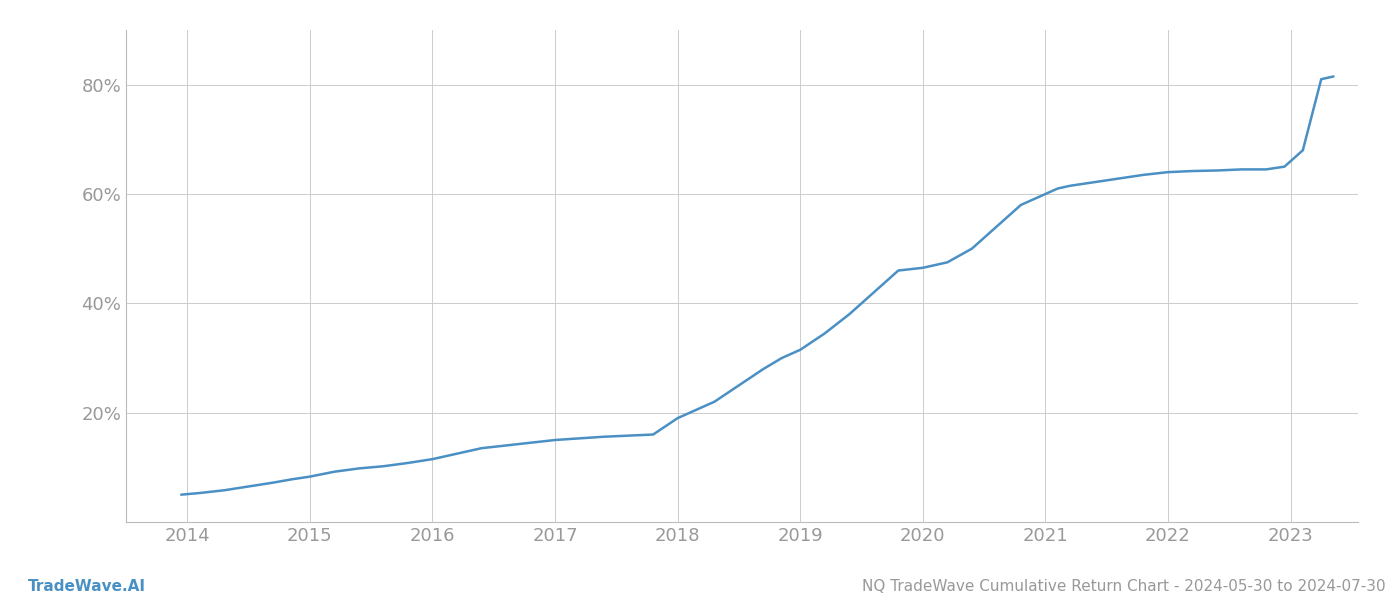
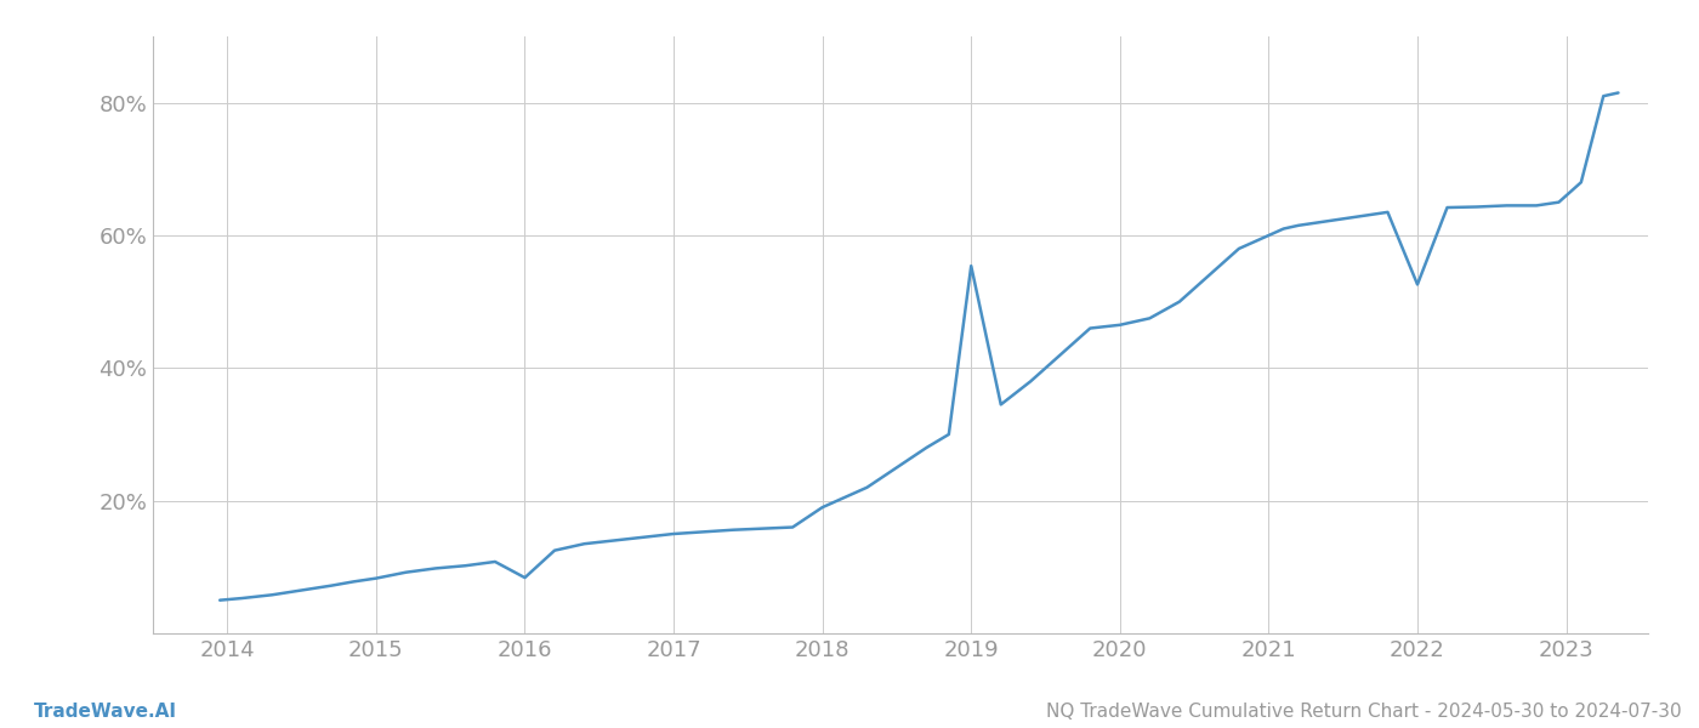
2016: 11.5% -> 8.4%
2019: 31.5% -> 55.4%
2022: 64.0% -> 52.6%
